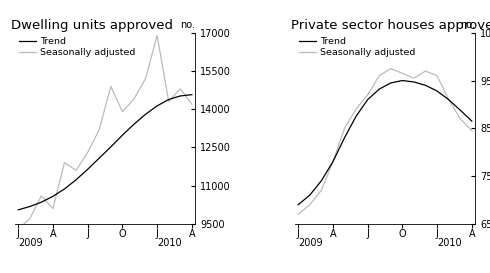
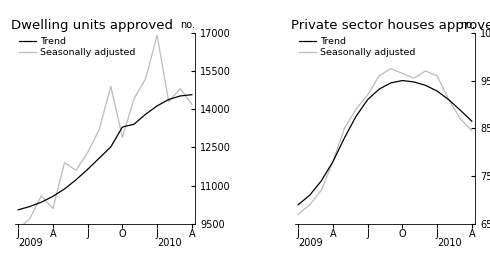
Dwelling units approved/Trend/O: 12980 -> 13300
Dwelling units approved/Seasonally adjusted/O: 13900 -> 12900
